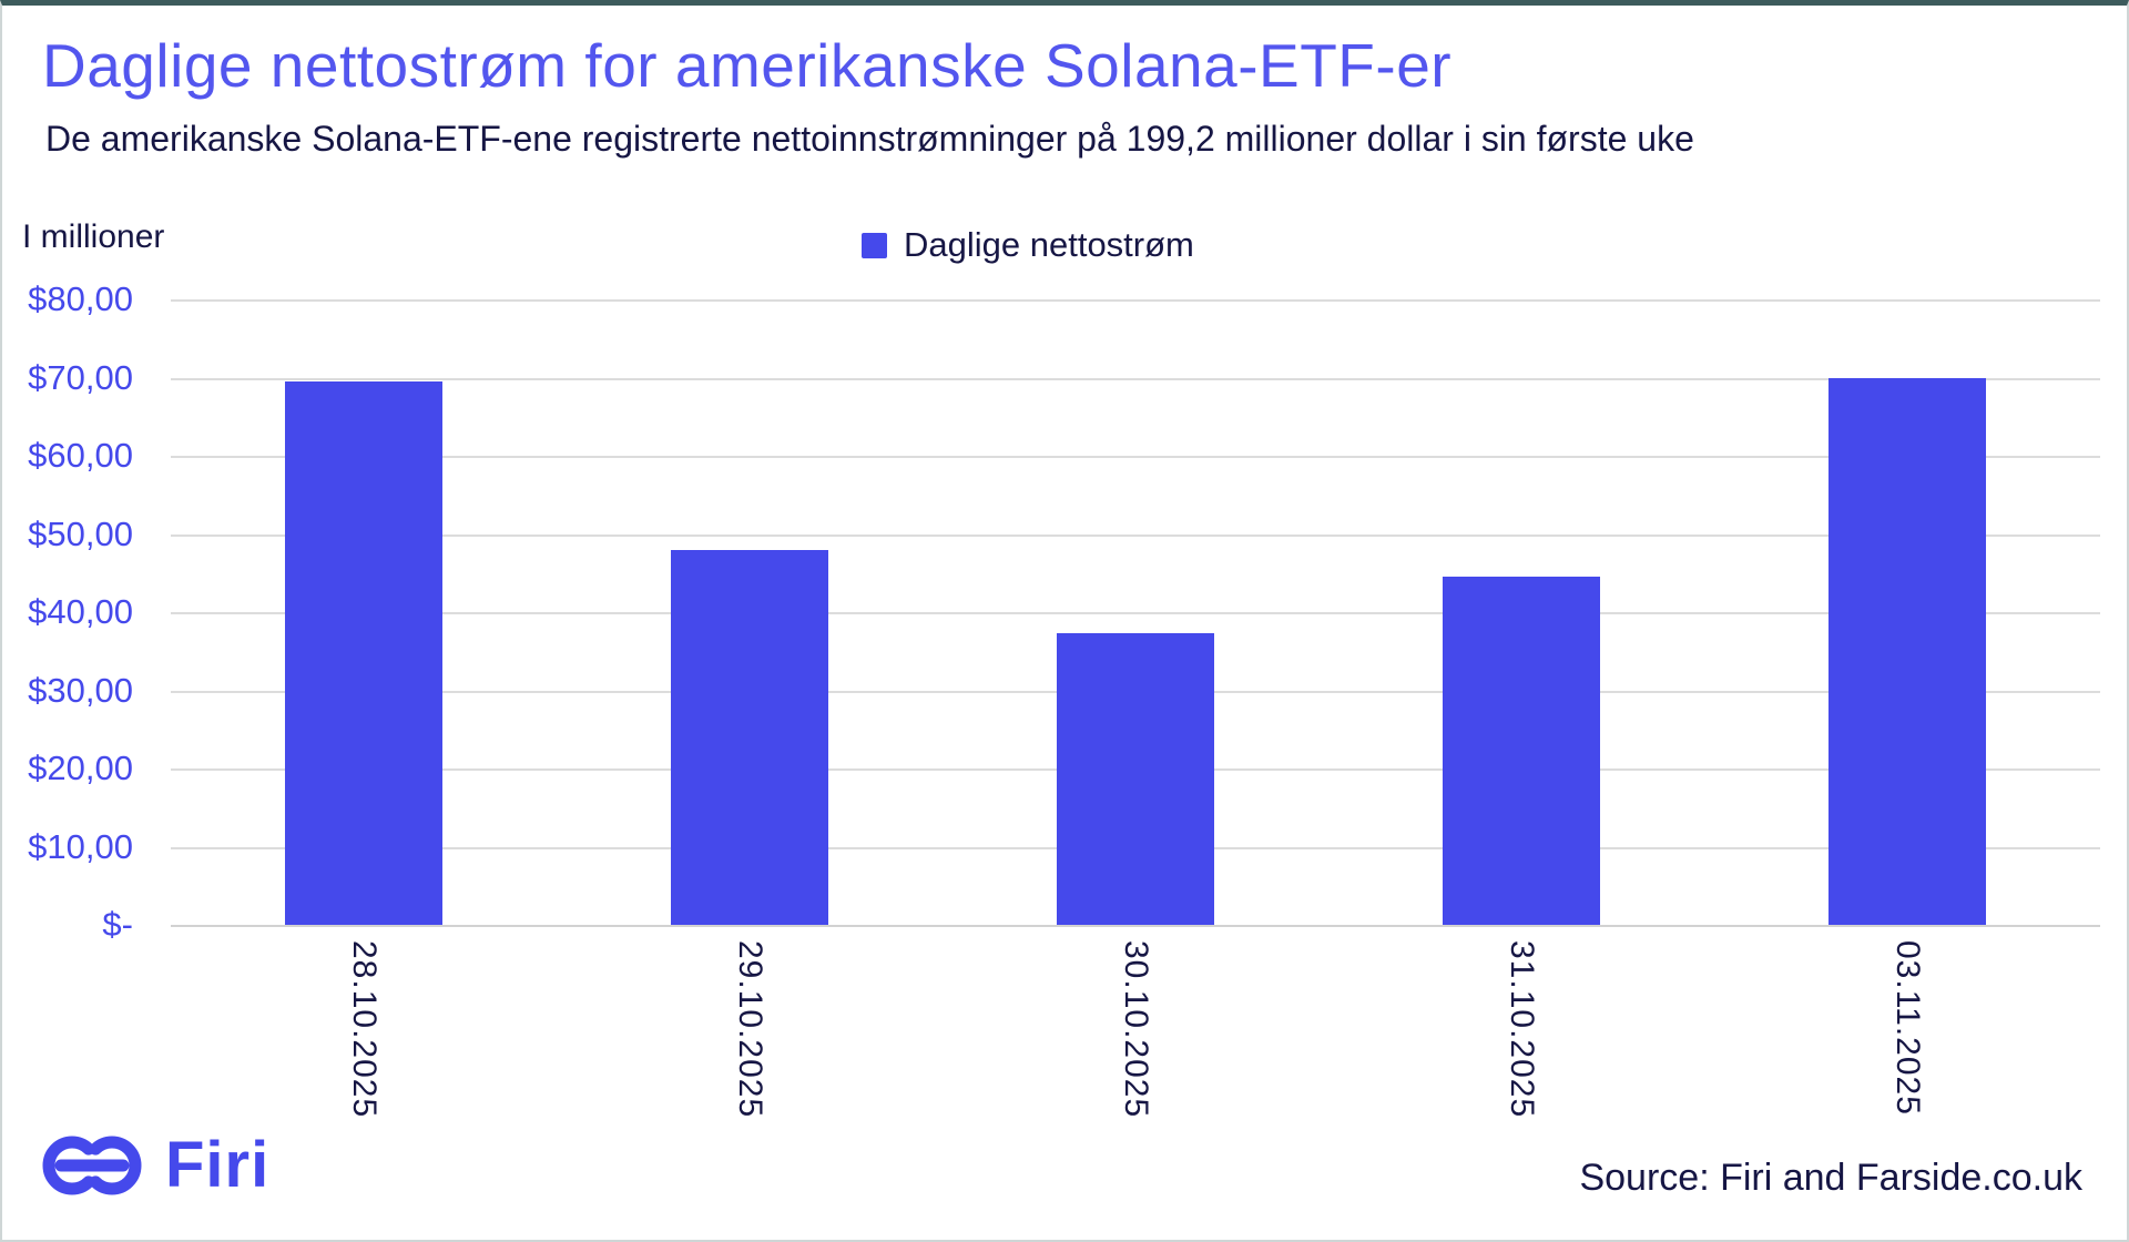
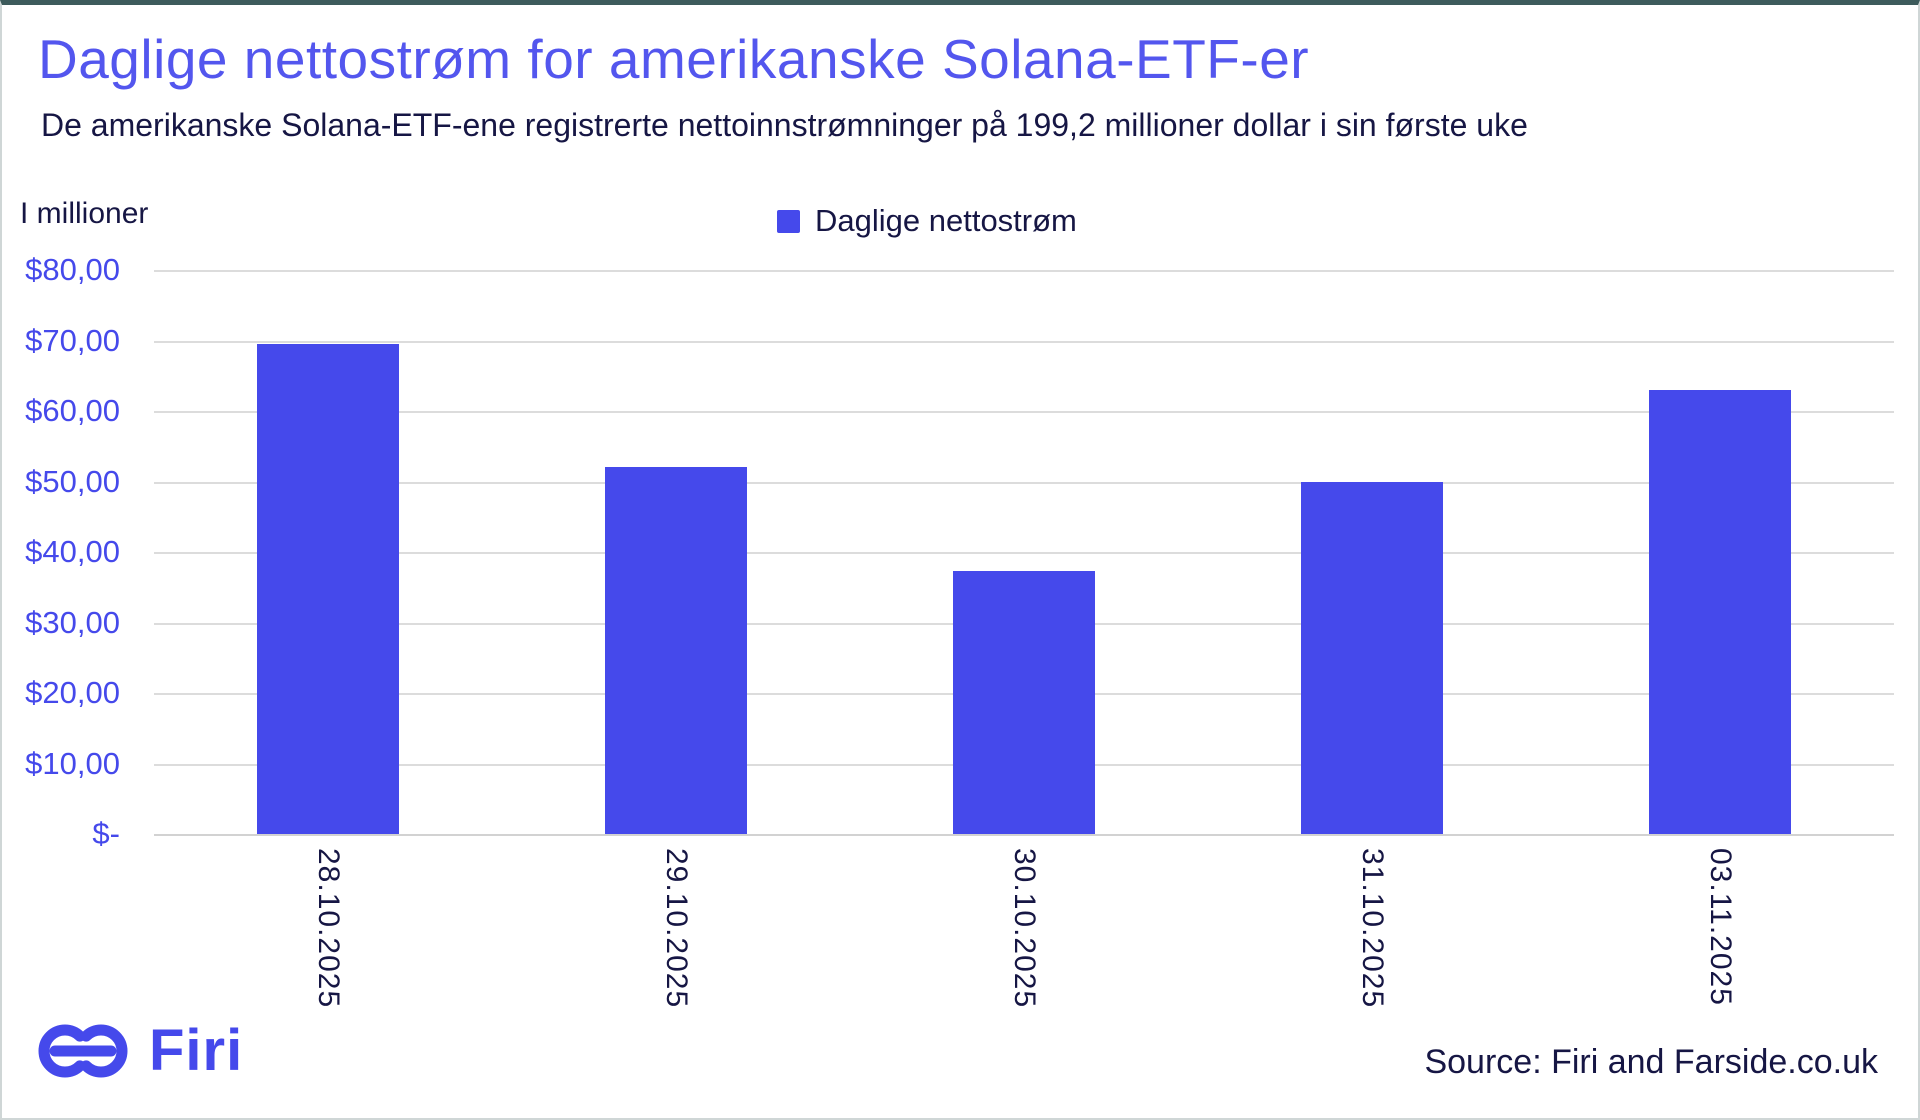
29.10.2025: $48 -> $52
31.10.2025: $44 -> $50
03.11.2025: $70 -> $63
